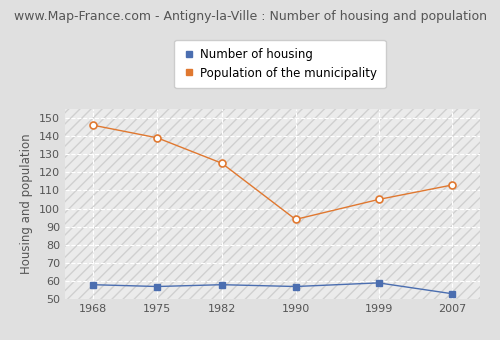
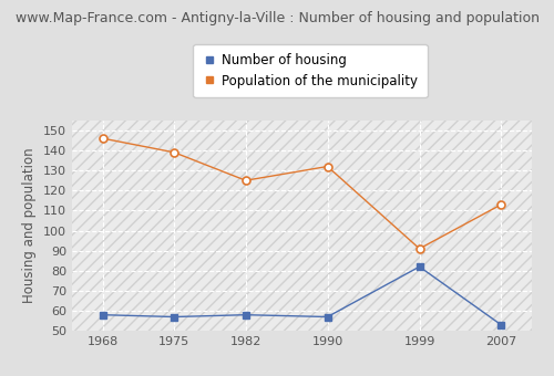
Population of the municipality/1990: 94 -> 132
Number of housing/1999: 59 -> 82
Population of the municipality/1999: 105 -> 91
